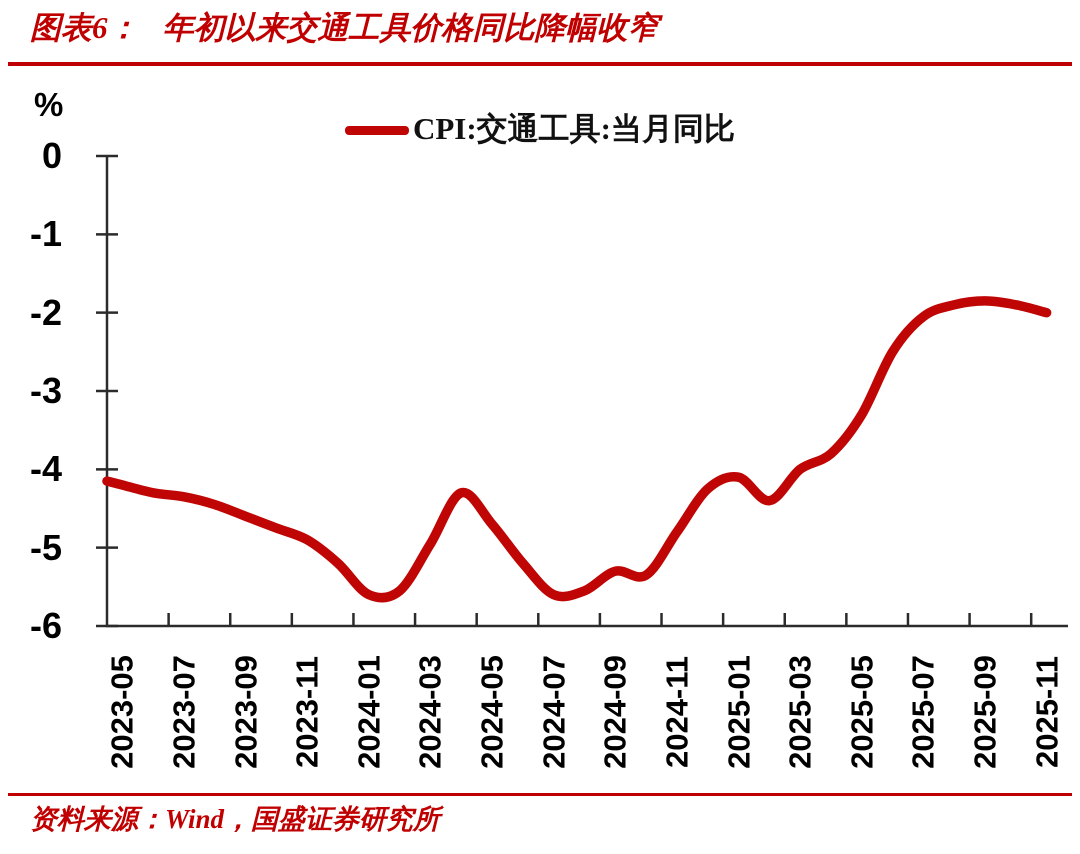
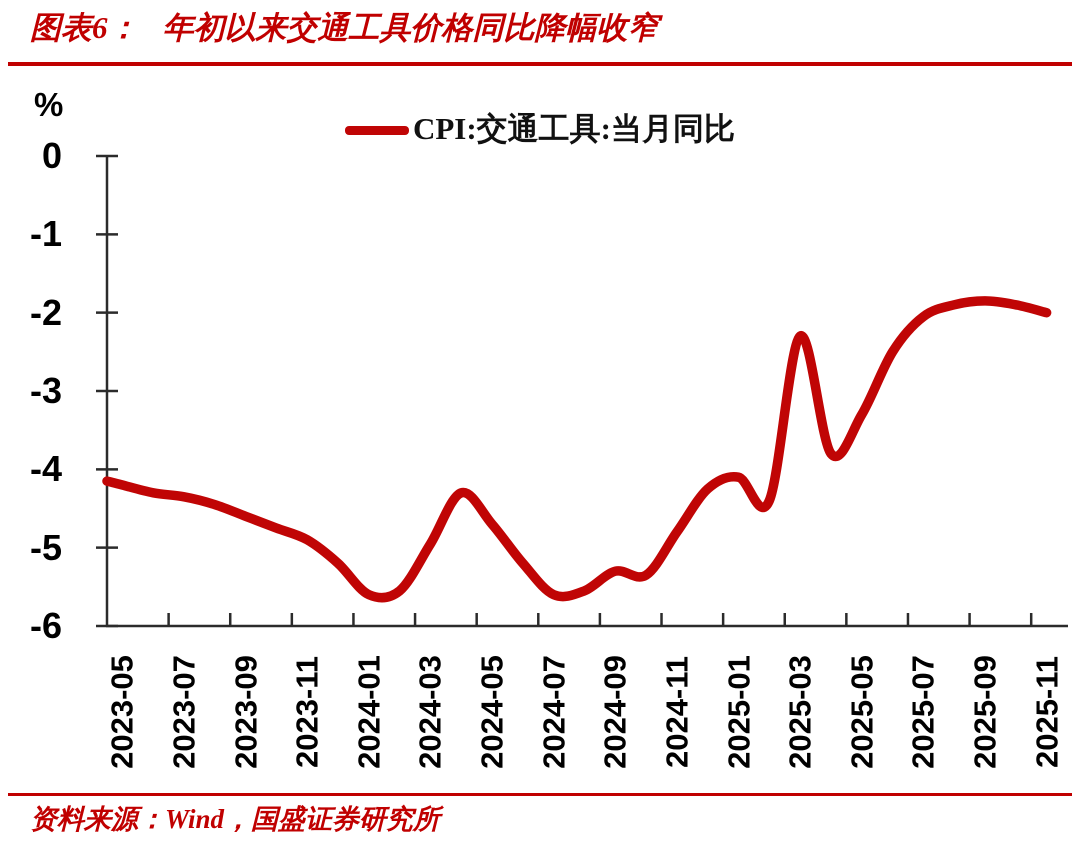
2025-03: -4.0 -> -2.3
